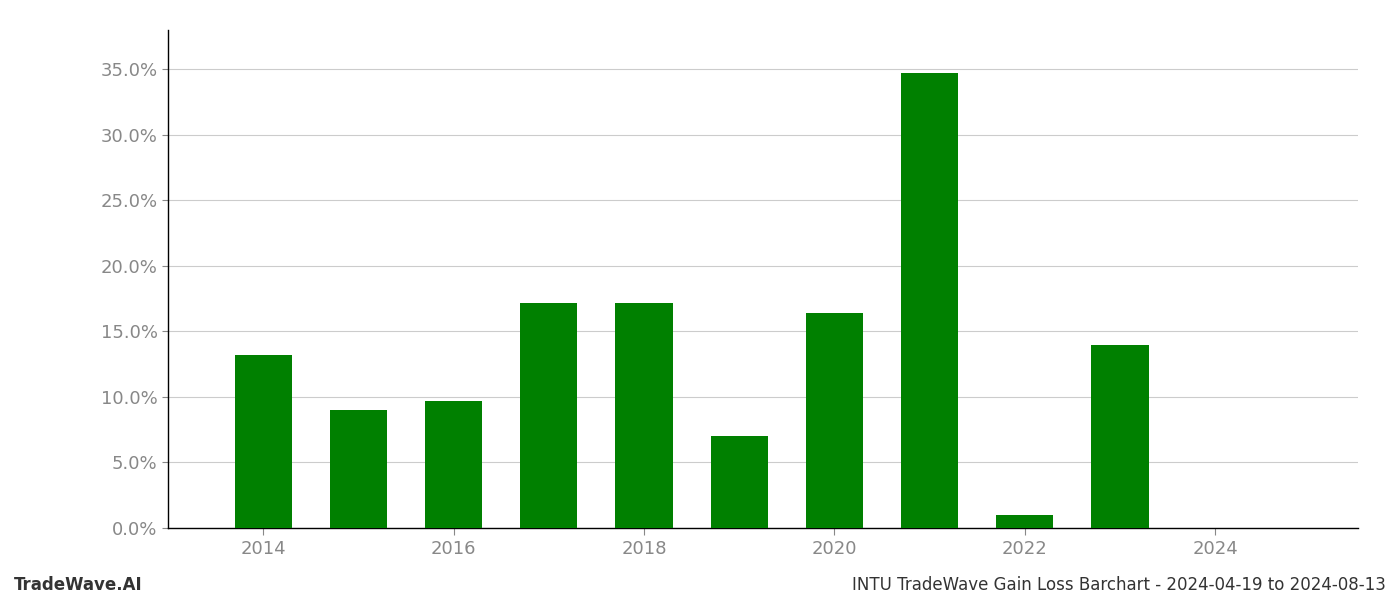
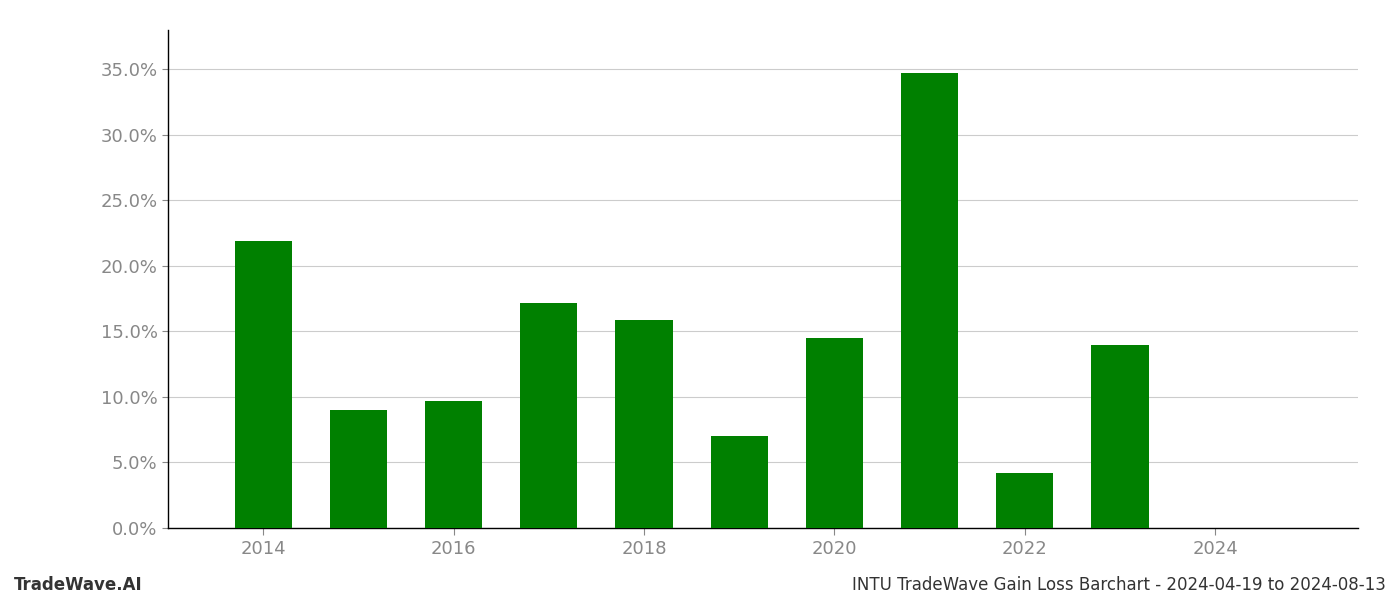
2014: 13.2% -> 21.9%
2018: 17.2% -> 15.9%
2020: 16.4% -> 14.5%
2022: 1.0% -> 4.2%
